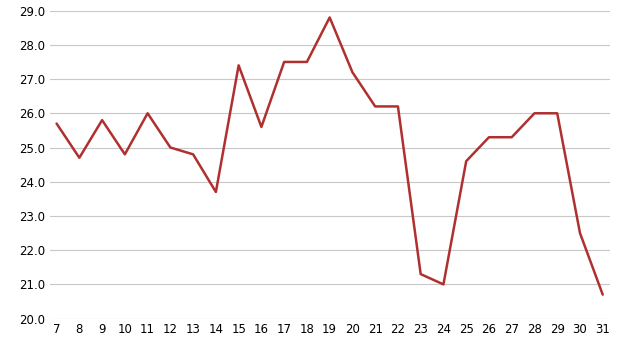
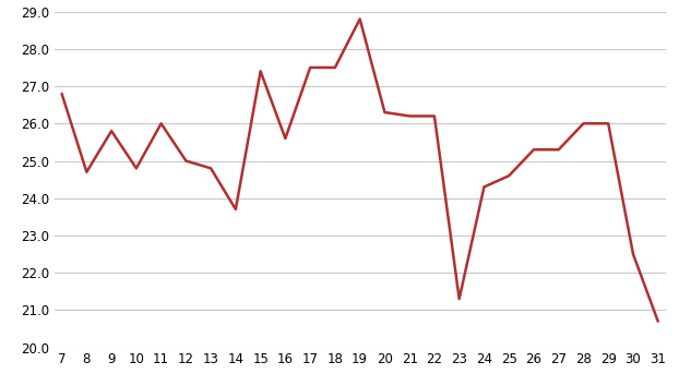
7: 25.7 -> 26.8
20: 27.2 -> 26.3
24: 21.0 -> 24.3
